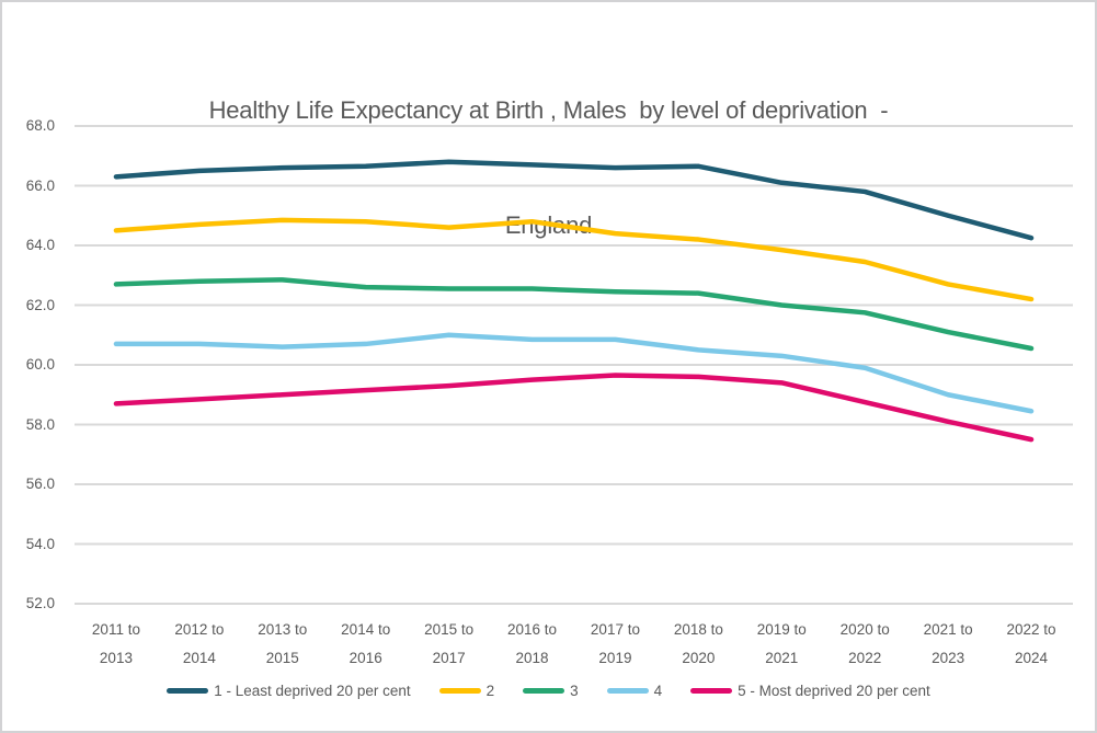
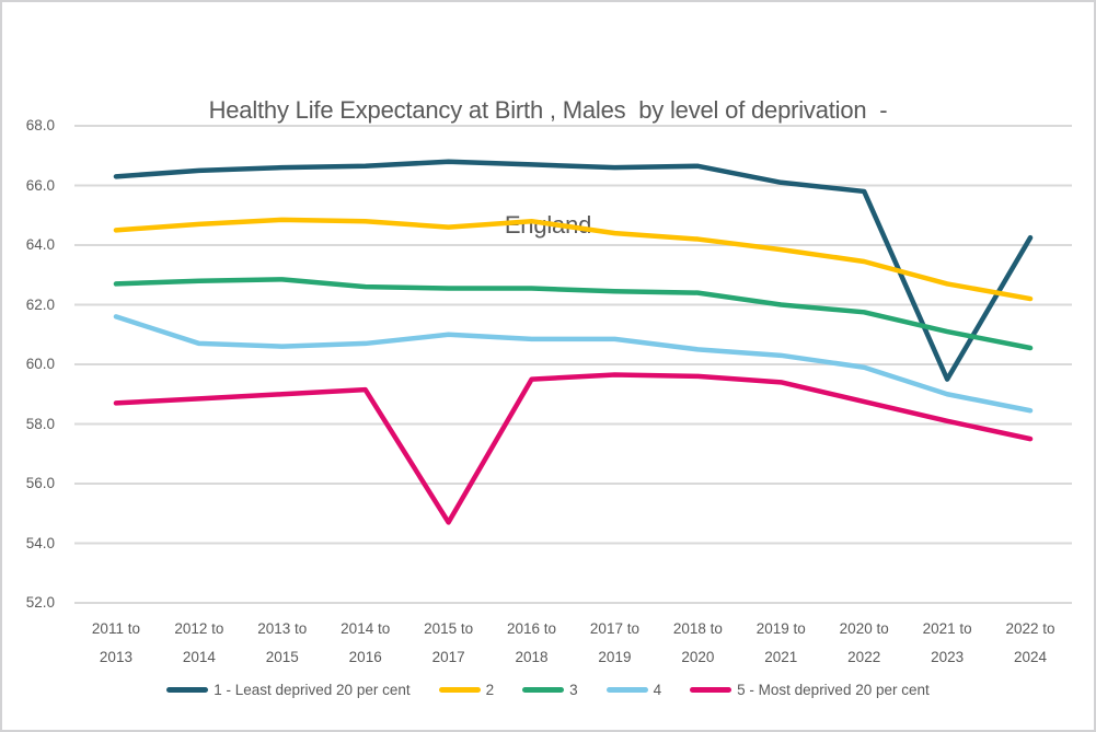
4/2011 to 2013: 60.7 -> 61.6
5 - Most deprived 20 per cent/2015 to 2017: 59.3 -> 54.7
1 - Least deprived 20 per cent/2021 to 2023: 65.0 -> 59.5
